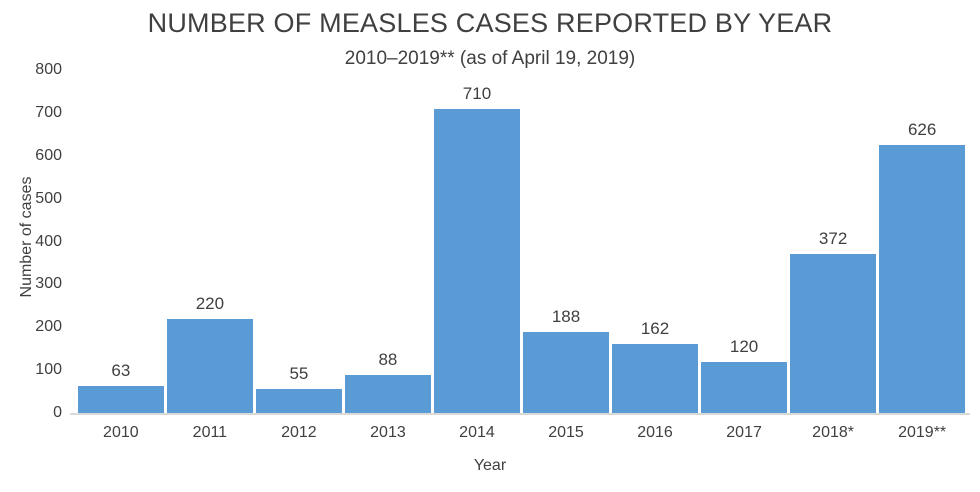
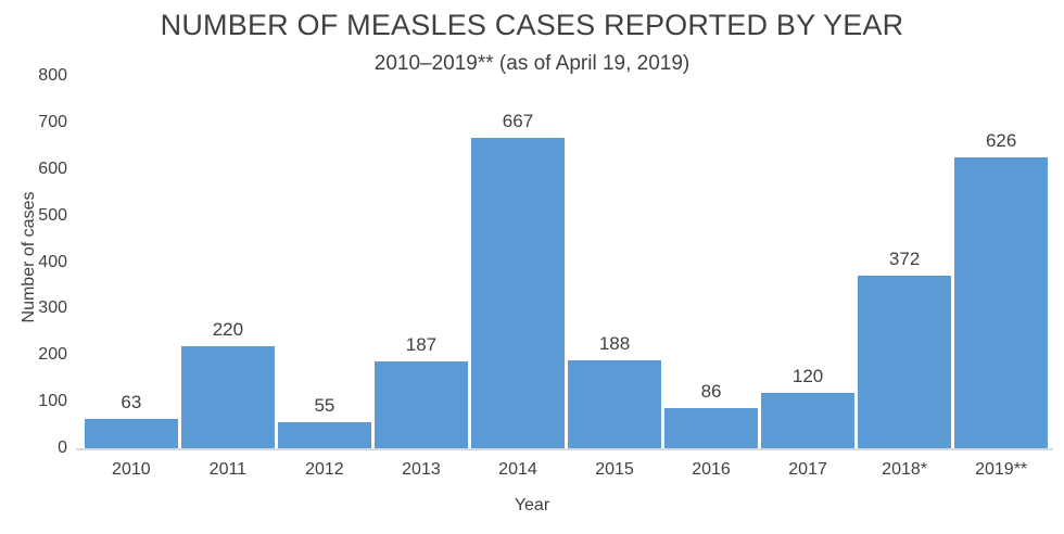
2013: 88 -> 187
2014: 710 -> 667
2016: 162 -> 86
